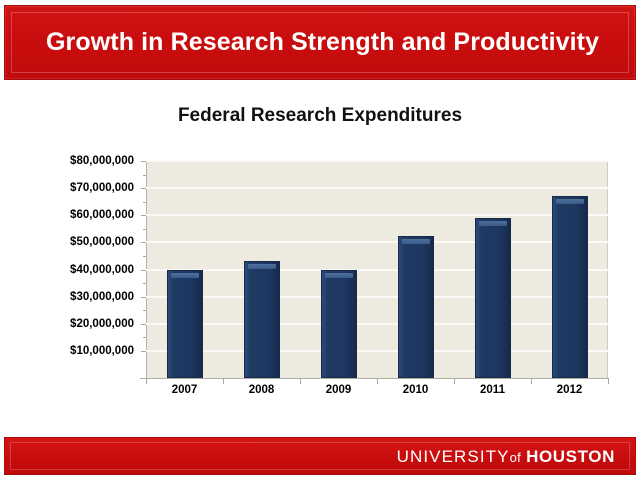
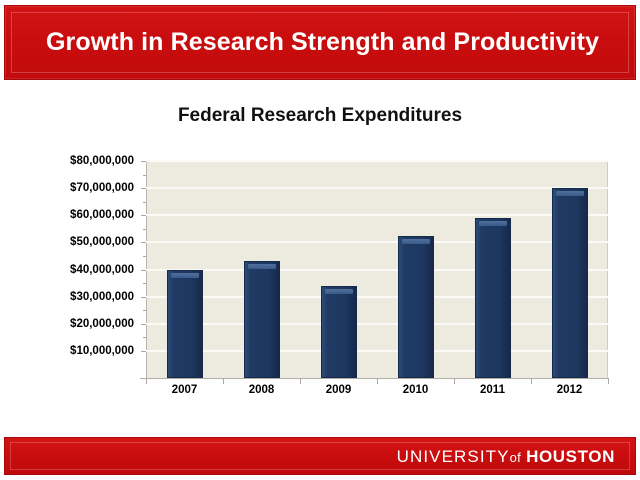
2009: $40000000 -> $34000000
2012: $67000000 -> $70000000
